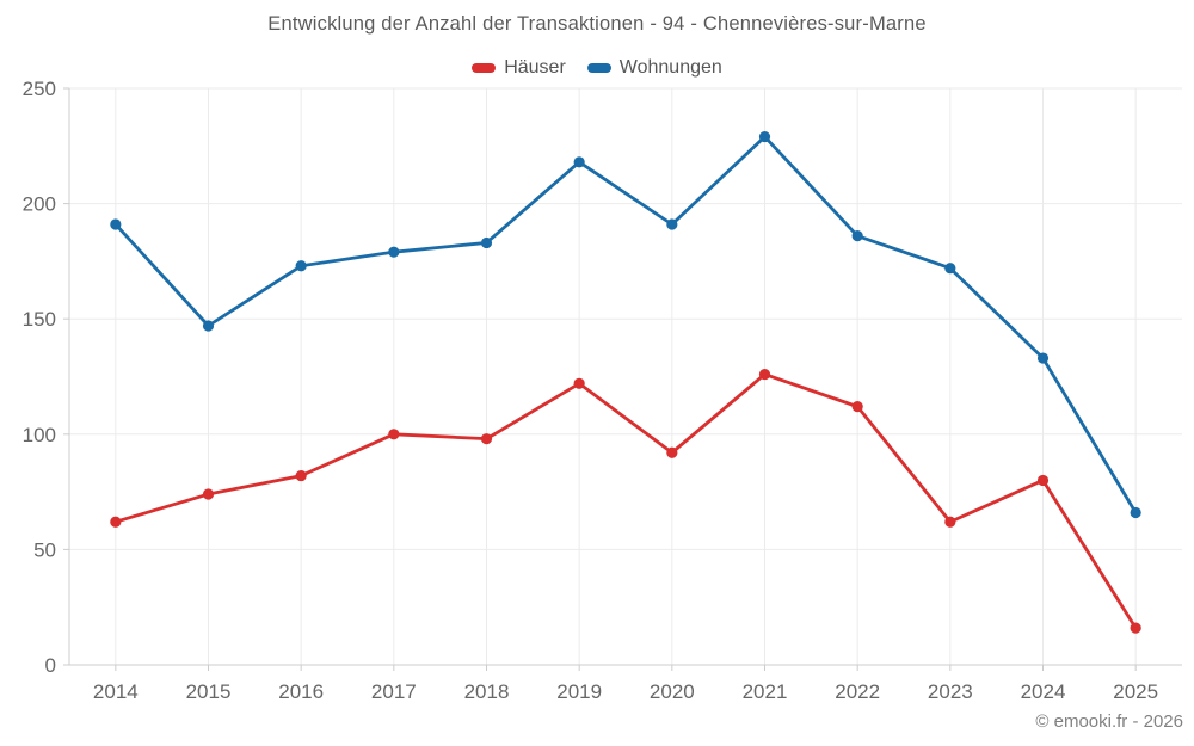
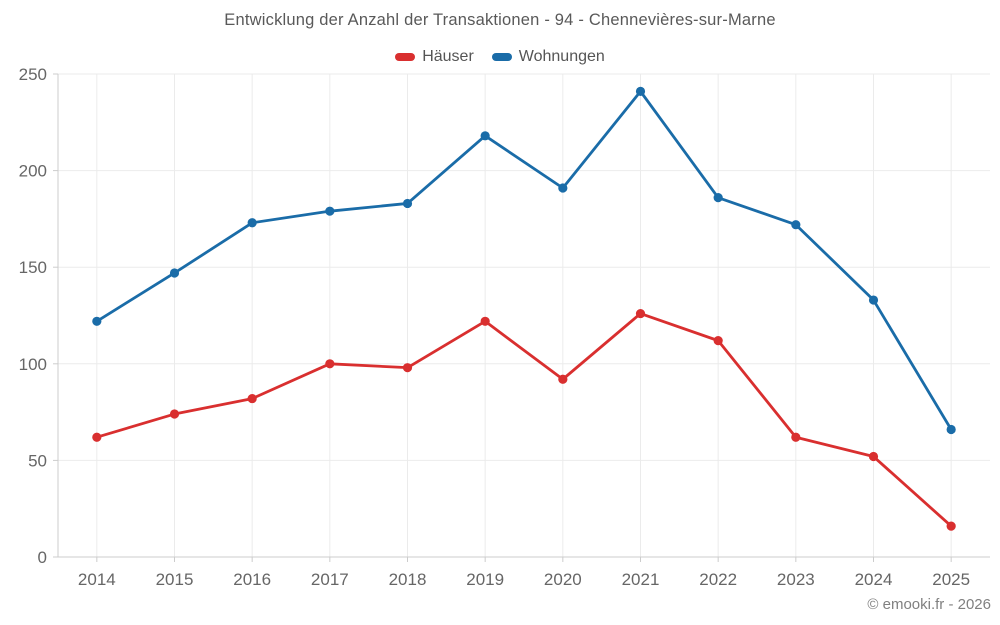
Wohnungen/2014: 191 -> 122
Wohnungen/2021: 229 -> 241
Häuser/2024: 80 -> 52
